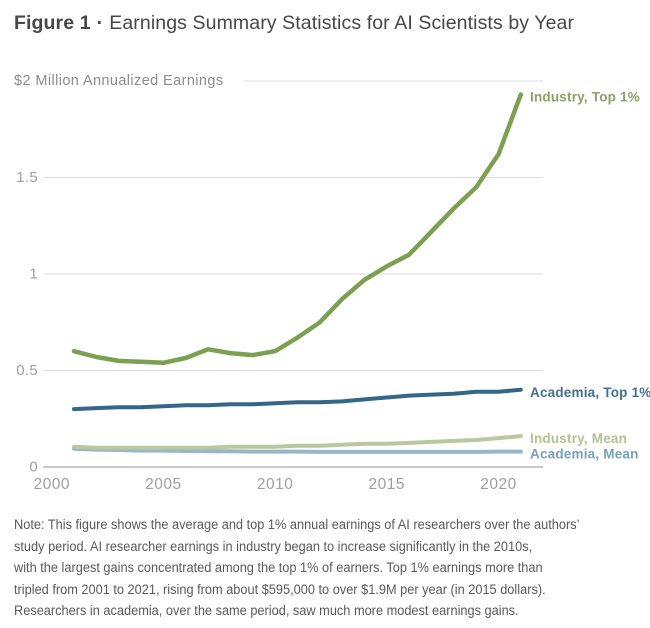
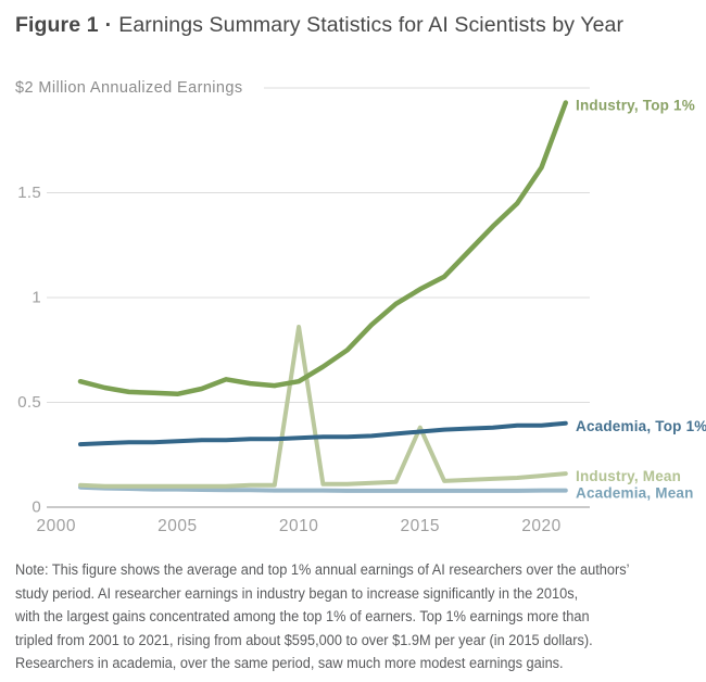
Industry, Mean/2010: 0.10 -> 0.86
Industry, Mean/2015: 0.12 -> 0.38
